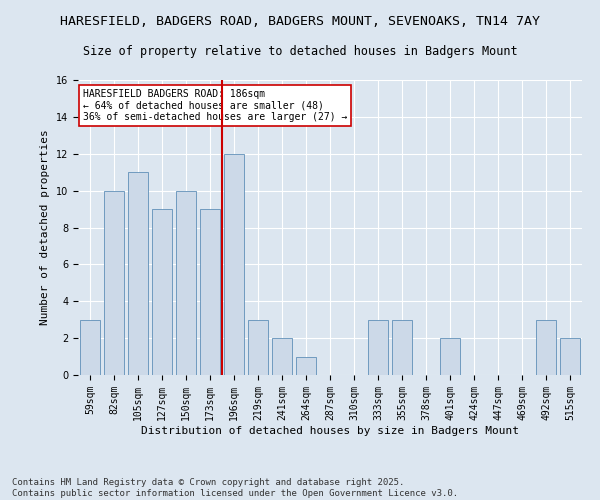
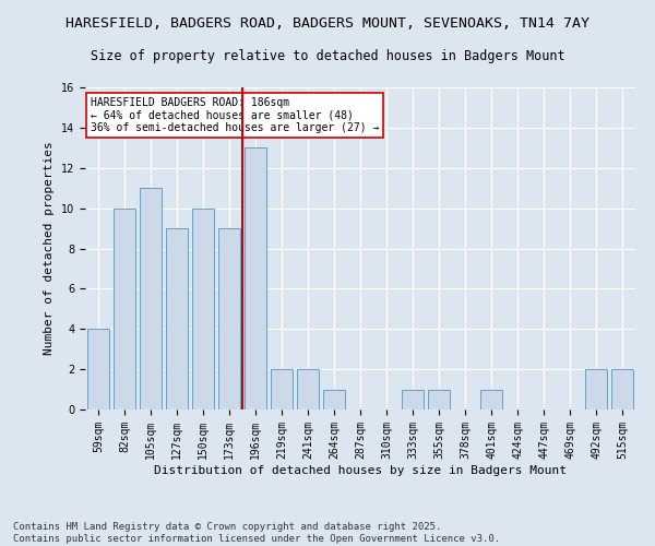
59sqm: 3 -> 4
196sqm: 12 -> 13
219sqm: 3 -> 2
333sqm: 3 -> 1
355sqm: 3 -> 1
401sqm: 2 -> 1
492sqm: 3 -> 2
